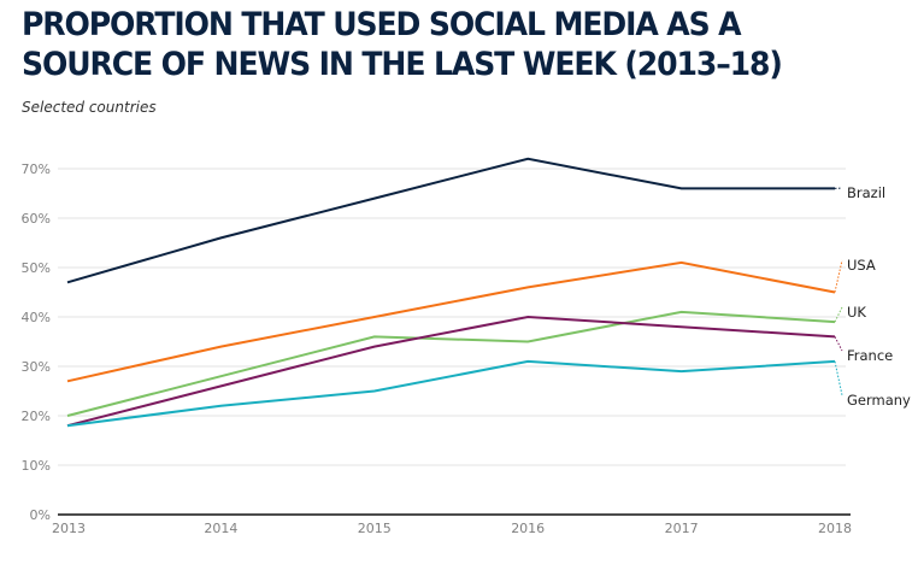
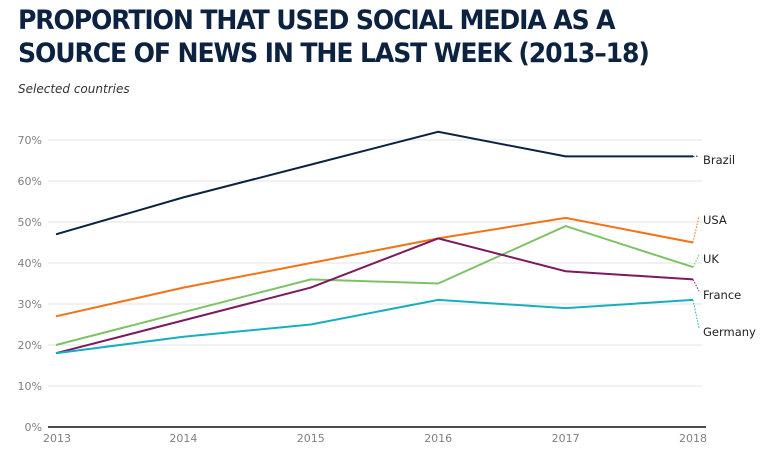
France/2016: 40% -> 46%
UK/2017: 41% -> 49%
